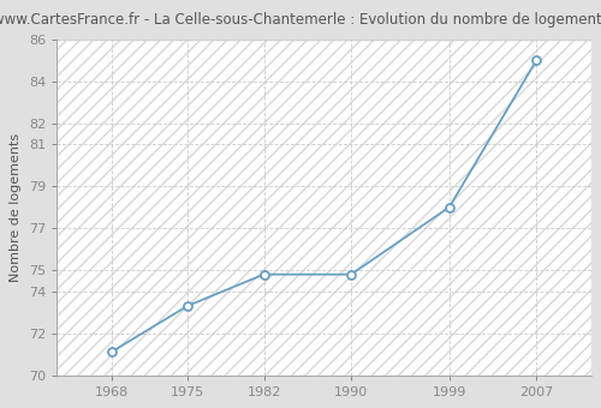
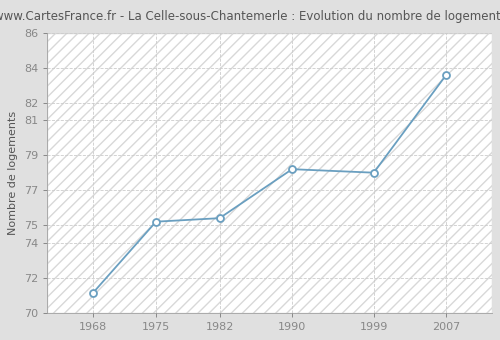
1975: 73.3 -> 75.2
1982: 74.8 -> 75.4
1990: 74.8 -> 78.2
2007: 85.0 -> 83.6
